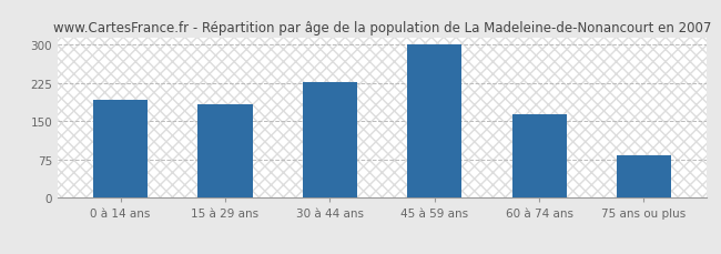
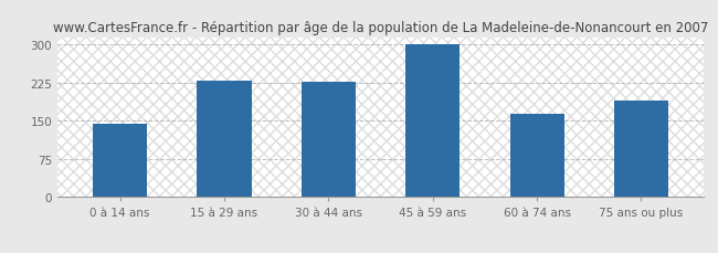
0 à 14 ans: 193 -> 145
15 à 29 ans: 183 -> 230
75 ans ou plus: 83 -> 190
